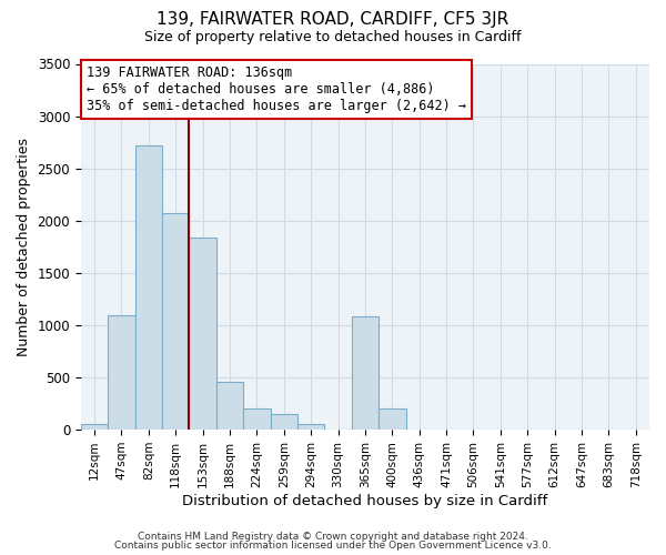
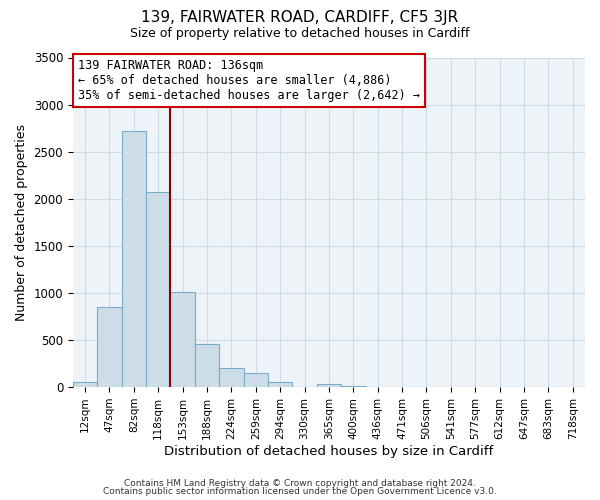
47sqm: 1100 -> 860
153sqm: 1840 -> 1010
365sqm: 1080 -> 30
400sqm: 200 -> 20
